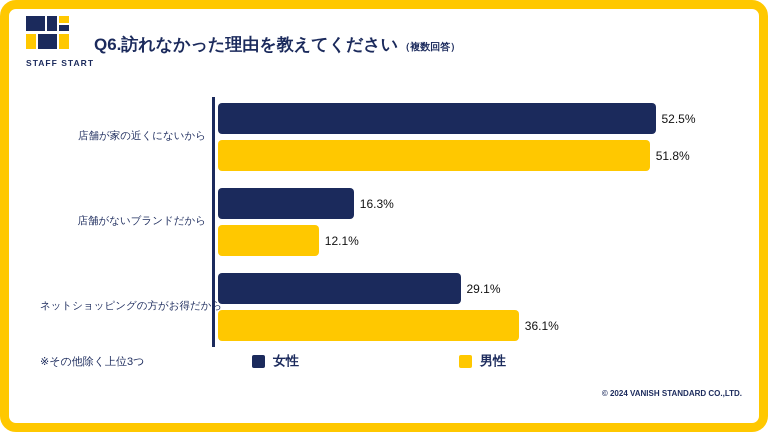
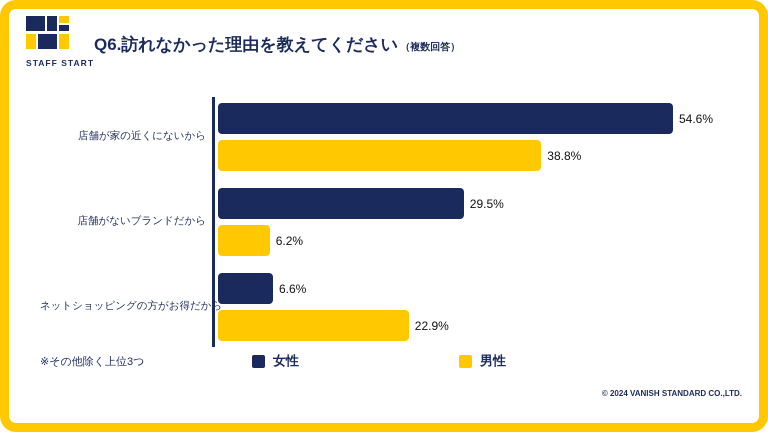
女性/店舗が家の近くにないから: 52.5% -> 54.6%
男性/店舗が家の近くにないから: 51.8% -> 38.8%
女性/店舗がないブランドだから: 16.3% -> 29.5%
男性/店舗がないブランドだから: 12.1% -> 6.2%
女性/ネットショッピングの方がお得だから: 29.1% -> 6.6%
男性/ネットショッピングの方がお得だから: 36.1% -> 22.9%
